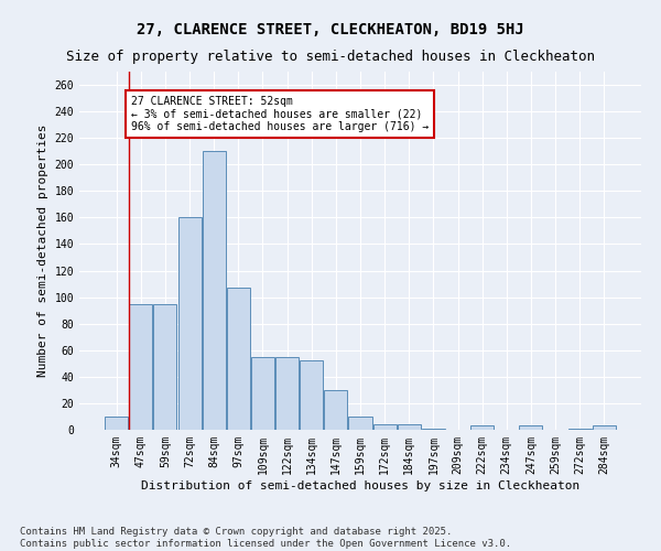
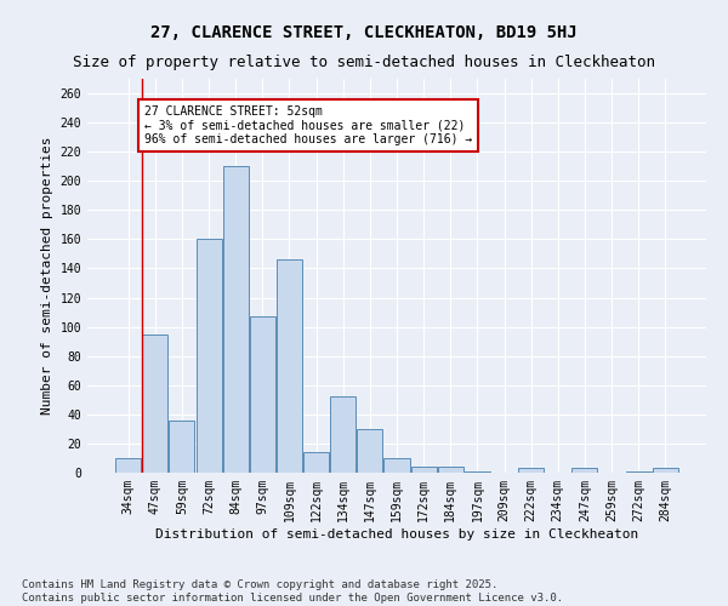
59sqm: 95 -> 36
109sqm: 55 -> 146
122sqm: 55 -> 14
